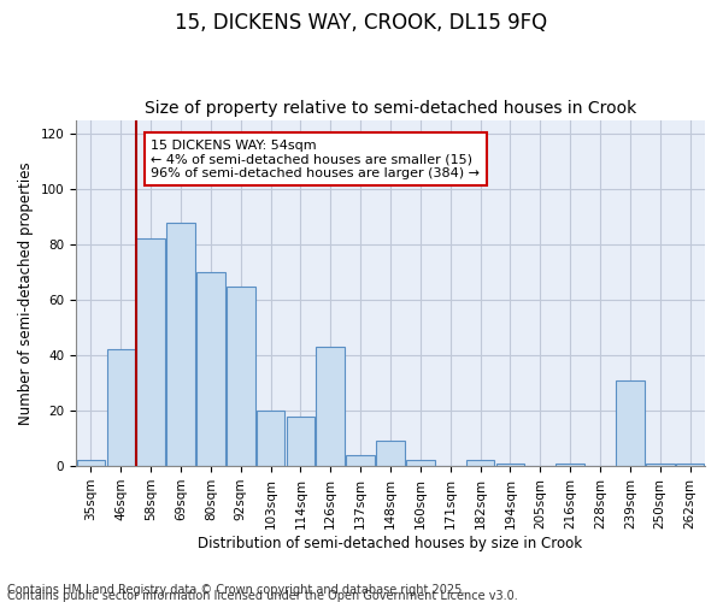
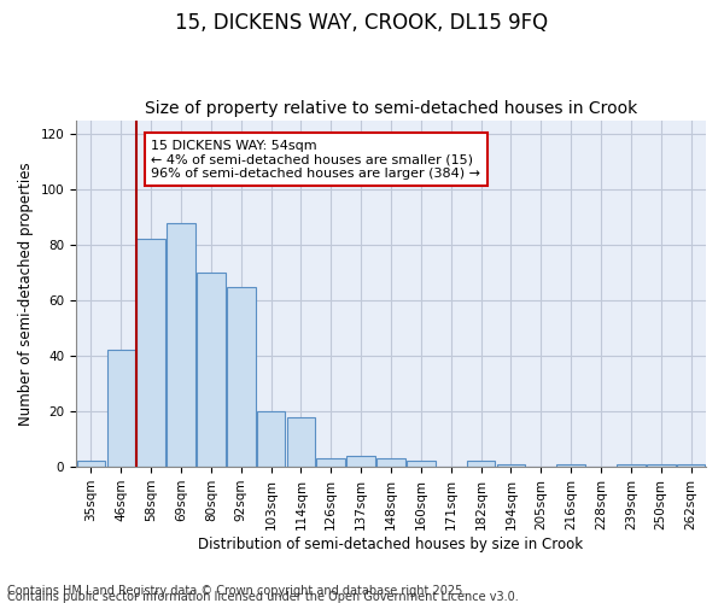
126sqm: 43 -> 3
148sqm: 9 -> 3
239sqm: 31 -> 1
